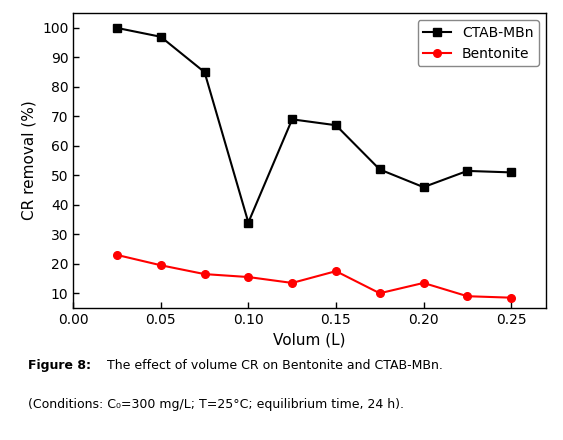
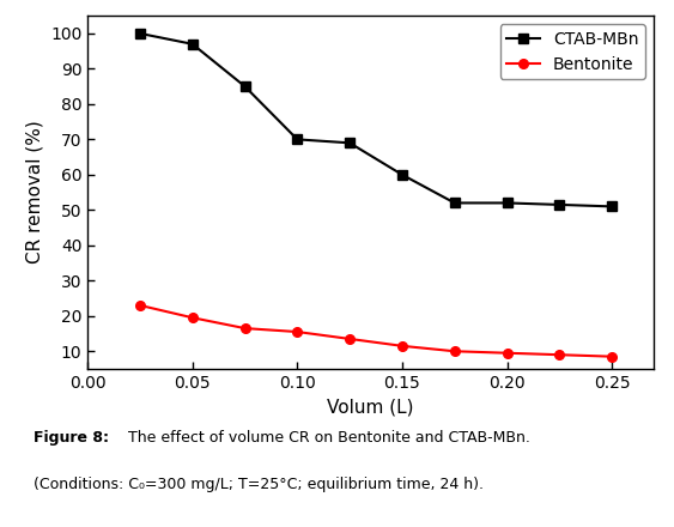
CTAB-MBn/0.10: 34.0 -> 70.0
CTAB-MBn/0.15: 67.0 -> 60.0
Bentonite/0.15: 17.5 -> 11.5
CTAB-MBn/0.20: 46.0 -> 52.0
Bentonite/0.20: 13.5 -> 9.5
